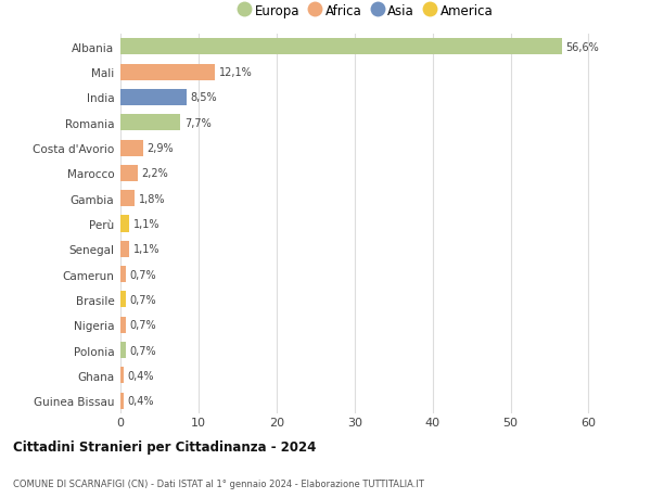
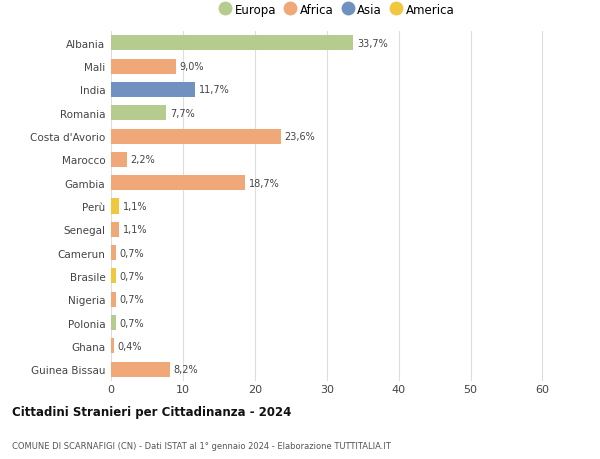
Albania: 56,6% -> 33,7%
Mali: 12,1% -> 9,0%
India: 8,5% -> 11,7%
Costa d'Avorio: 2,9% -> 23,6%
Gambia: 1,8% -> 18,7%
Guinea Bissau: 0,4% -> 8,2%
